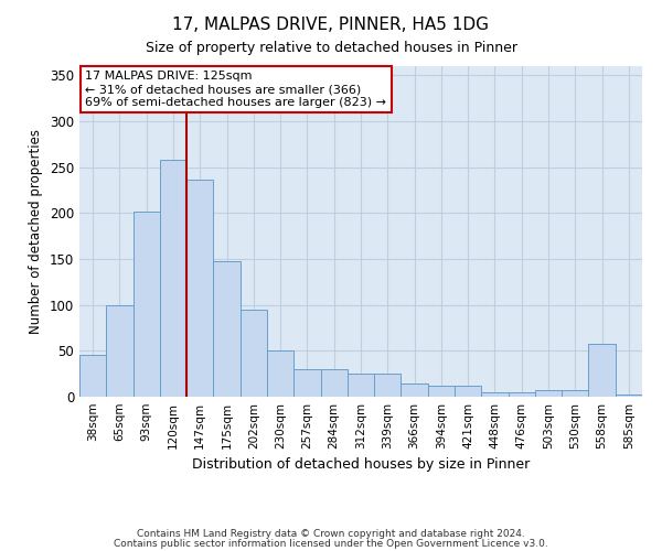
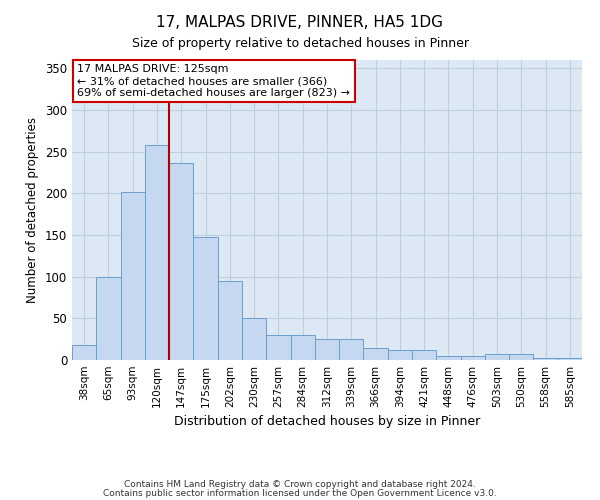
38sqm: 46 -> 18
558sqm: 58 -> 2
